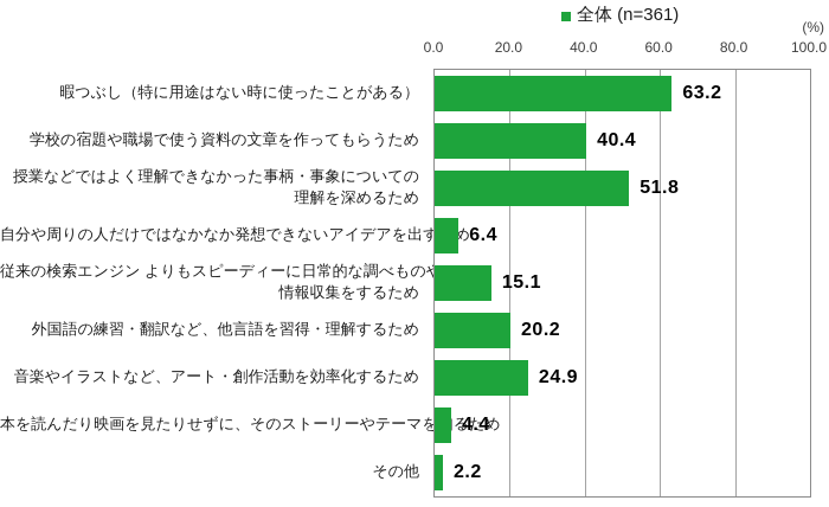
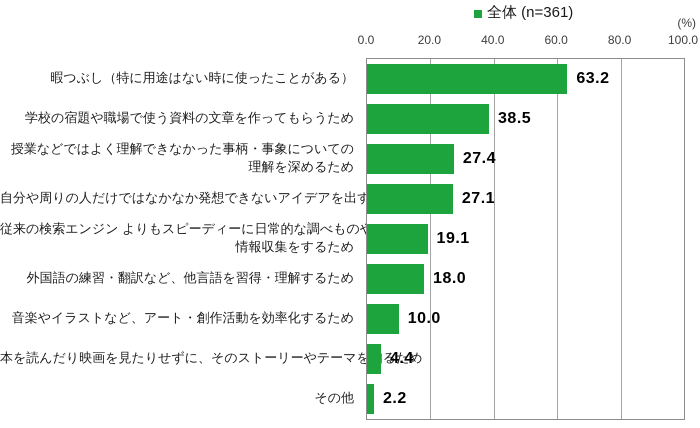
学校の宿題や職場で使う資料の文章を作ってもらうため: 40.4 -> 38.5
授業などではよく理解できなかった事柄・事象についての 理解を深めるため: 51.8 -> 27.4
自分や周りの人だけではなかなか発想できないアイデアを出すため: 6.4 -> 27.1
従来の検索エンジン よりもスピーディーに日常的な調べものや 情報収集をするため: 15.1 -> 19.1
外国語の練習・翻訳など、他言語を習得・理解するため: 20.2 -> 18.0
音楽やイラストなど、アート・創作活動を効率化するため: 24.9 -> 10.0
